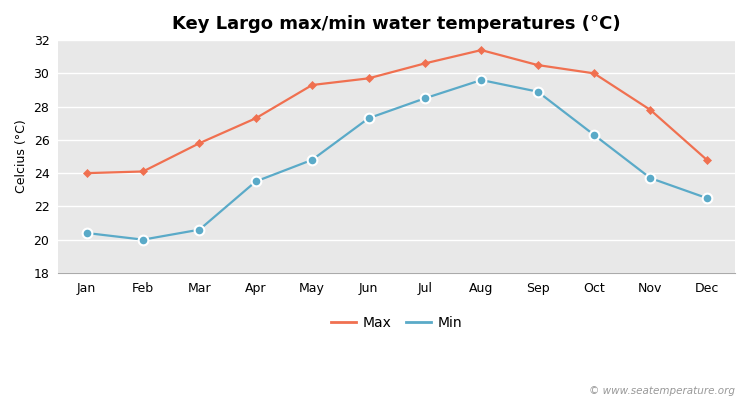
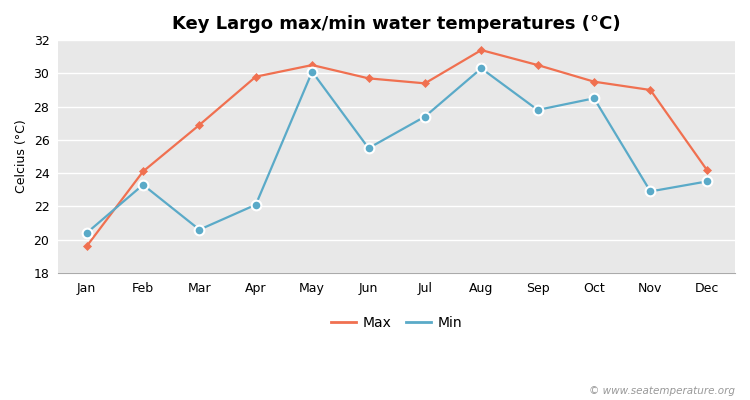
Max/Jan: 24.0 -> 19.6
Min/Feb: 20.0 -> 23.3
Max/Mar: 25.8 -> 26.9
Max/Apr: 27.3 -> 29.8
Min/Apr: 23.5 -> 22.1
Max/May: 29.3 -> 30.5
Min/May: 24.8 -> 30.1
Min/Jun: 27.3 -> 25.5
Max/Jul: 30.6 -> 29.4
Min/Jul: 28.5 -> 27.4
Min/Aug: 29.6 -> 30.3
Min/Sep: 28.9 -> 27.8
Max/Oct: 30.0 -> 29.5
Min/Oct: 26.3 -> 28.5
Max/Nov: 27.8 -> 29.0
Min/Nov: 23.7 -> 22.9
Max/Dec: 24.8 -> 24.2
Min/Dec: 22.5 -> 23.5
